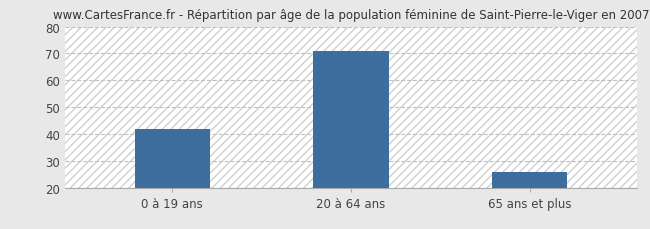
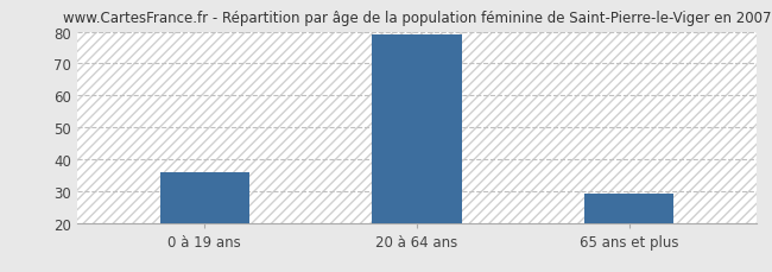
0 à 19 ans: 42 -> 36
20 à 64 ans: 71 -> 79
65 ans et plus: 26 -> 29
